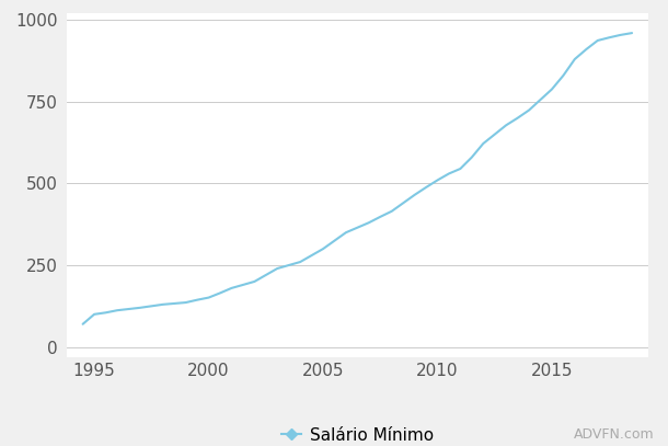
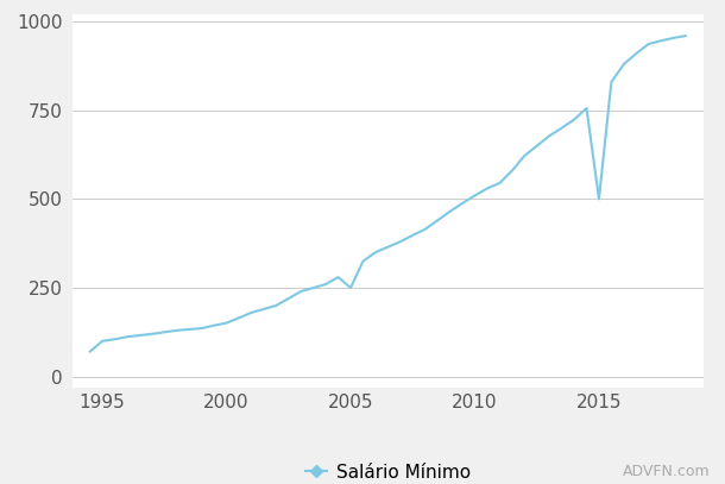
2005: 300 -> 250
2015: 788 -> 500
